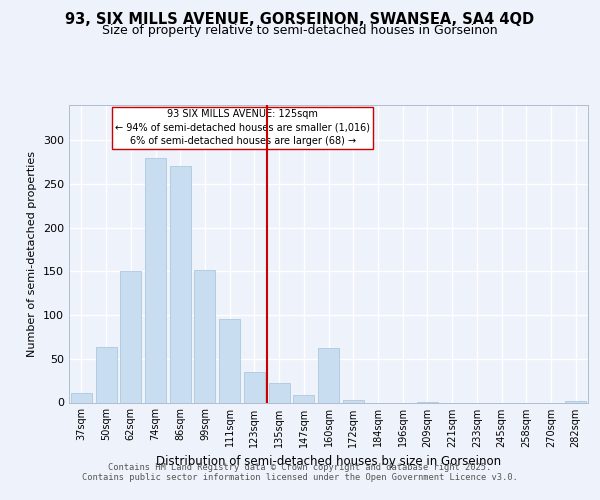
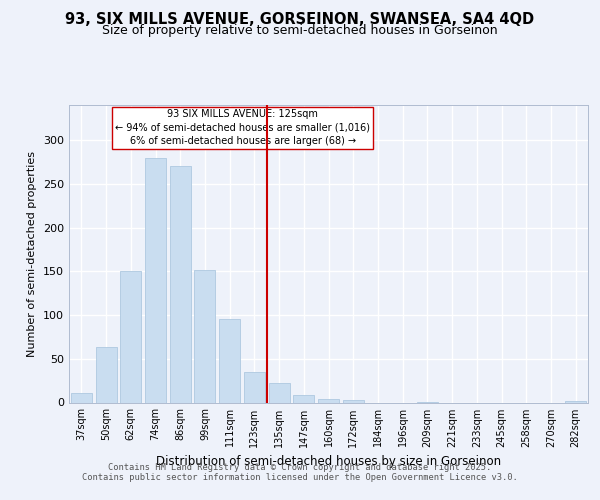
160sqm: 62 -> 4
